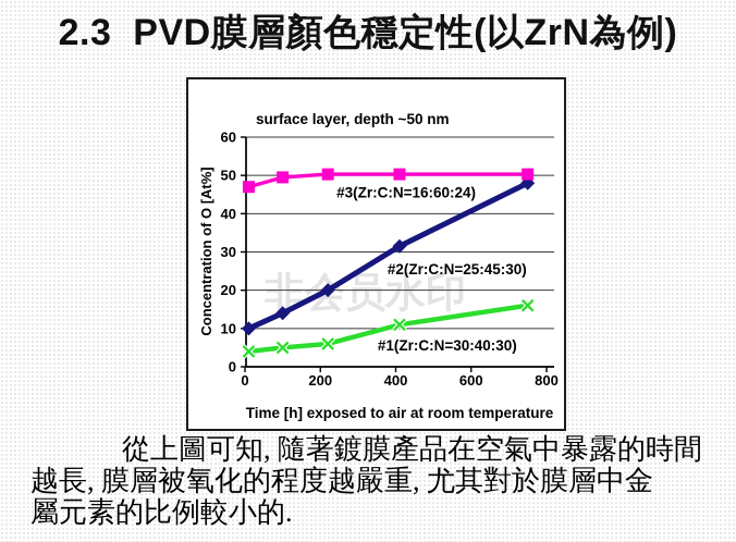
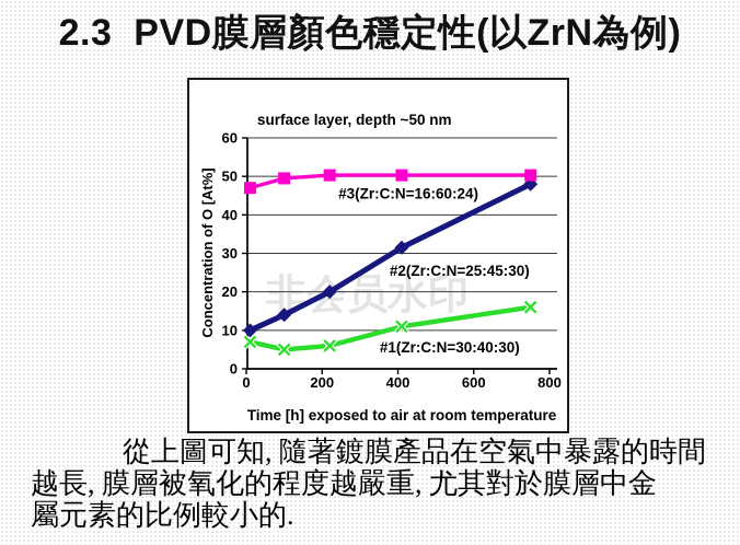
#1(Zr:C:N=30:40:30)/10: 4 -> 7
